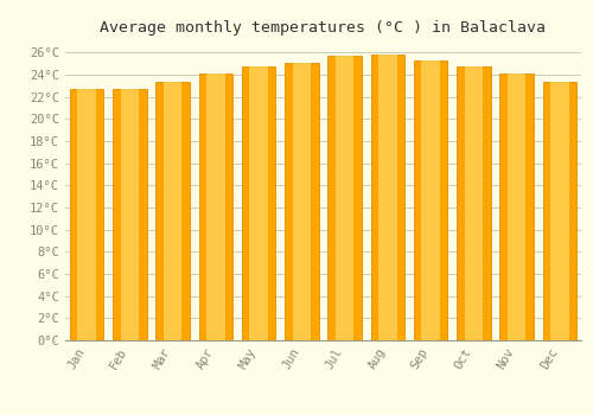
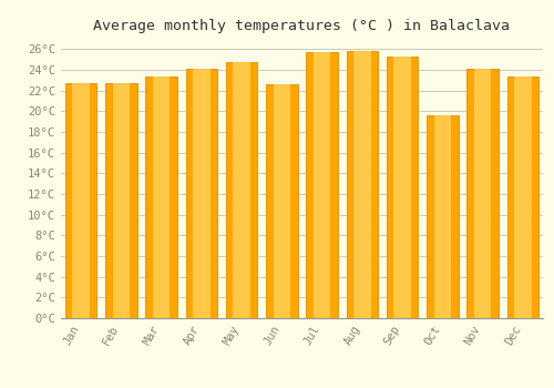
Jun: 25.1°C -> 22.6°C
Oct: 24.7°C -> 19.6°C
